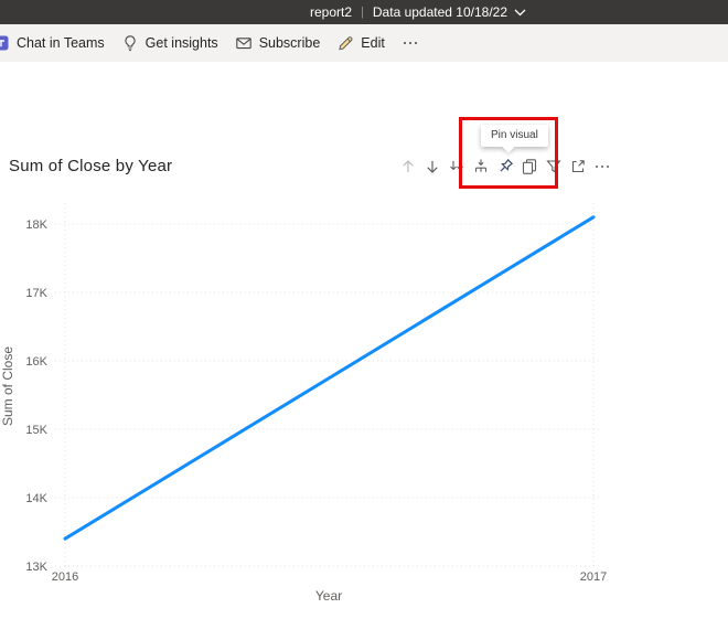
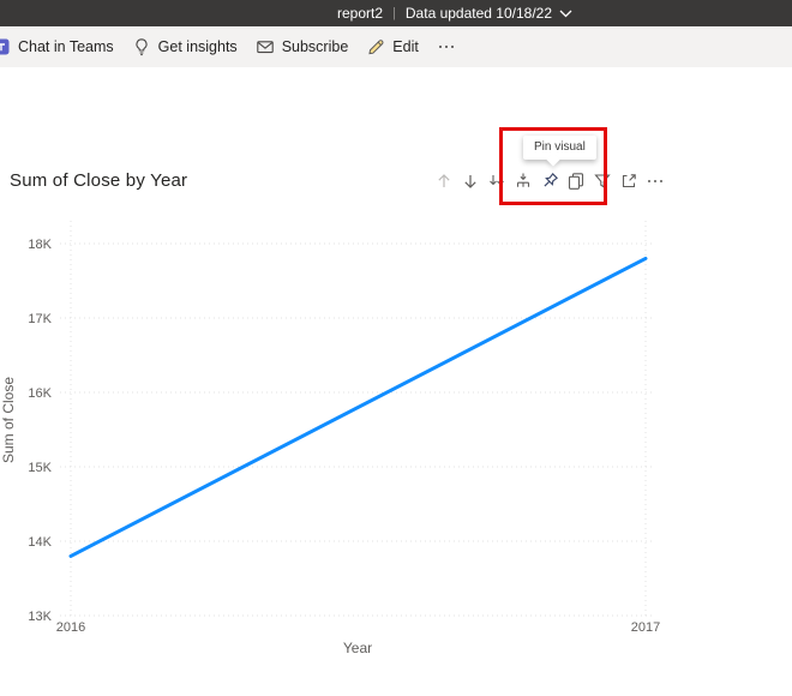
2016: 13.4K -> 13.8K
2017: 18.1K -> 17.8K
